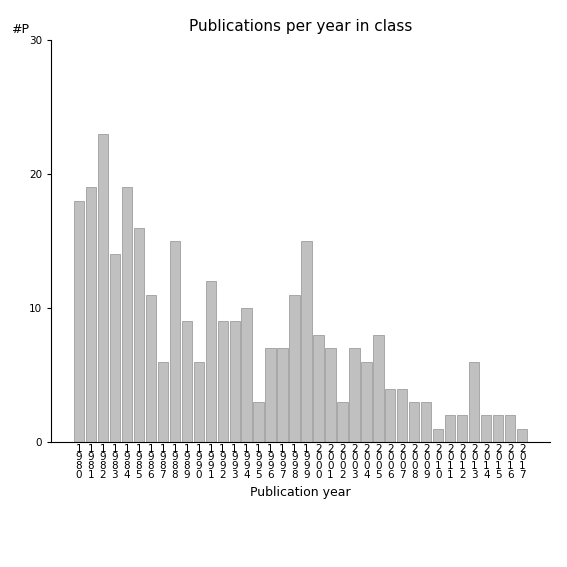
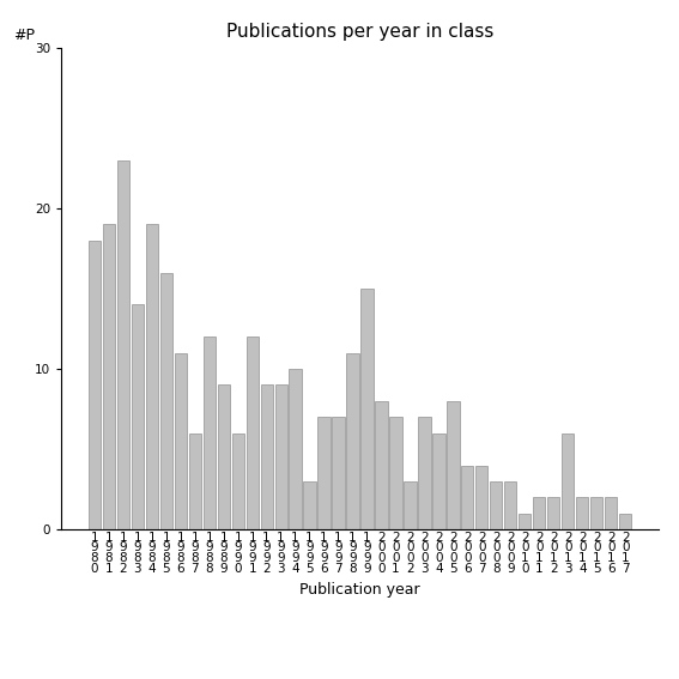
1 9 8 8: 15 -> 12
